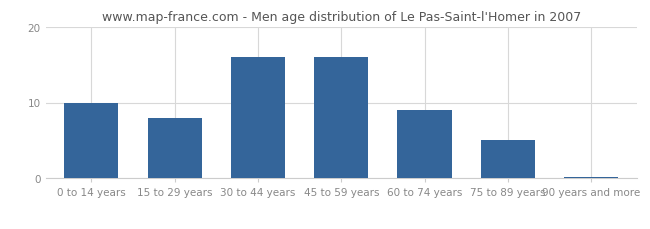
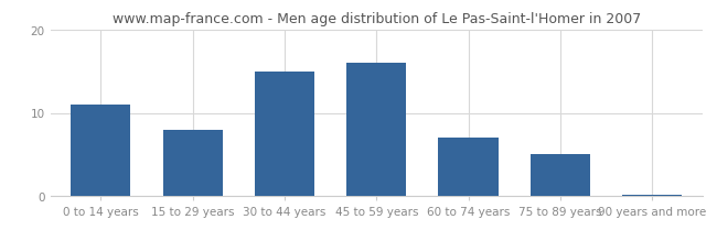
0 to 14 years: 10.0 -> 11.0
30 to 44 years: 16.0 -> 15.0
60 to 74 years: 9.0 -> 7.0
